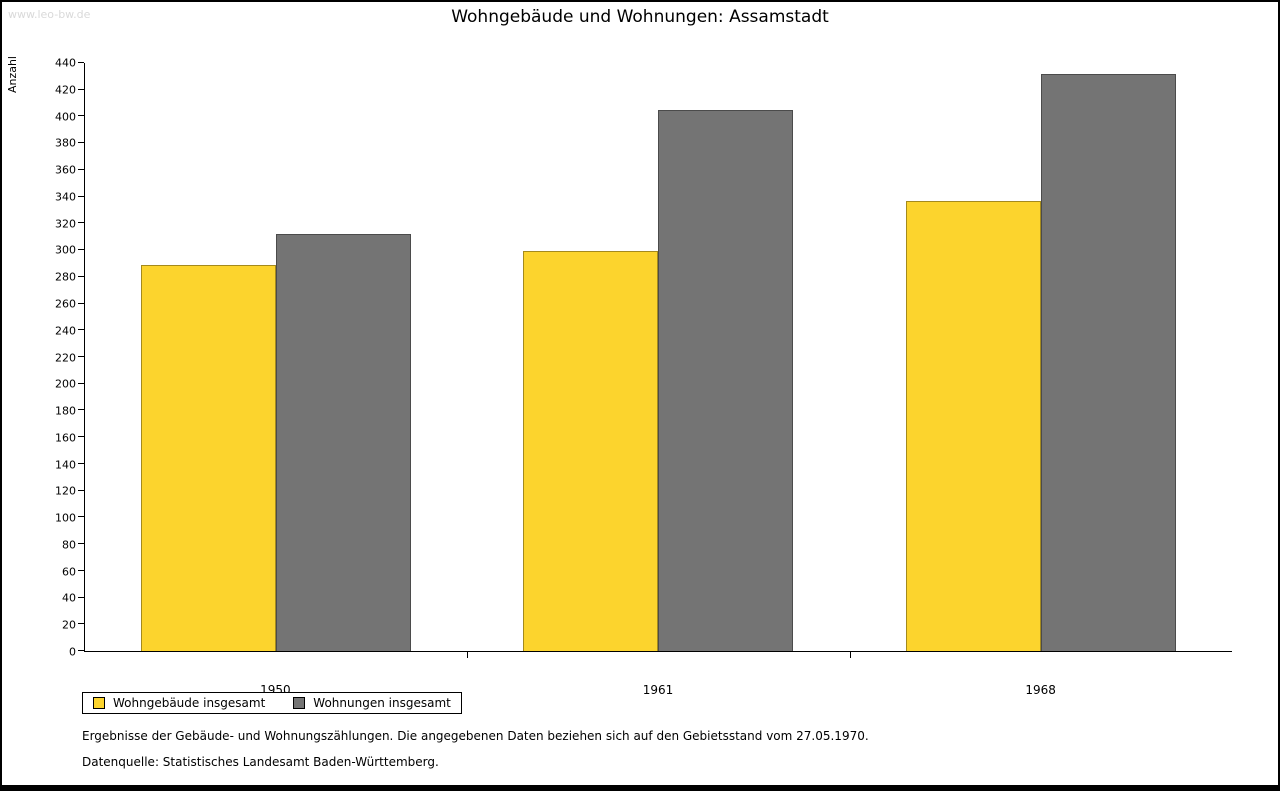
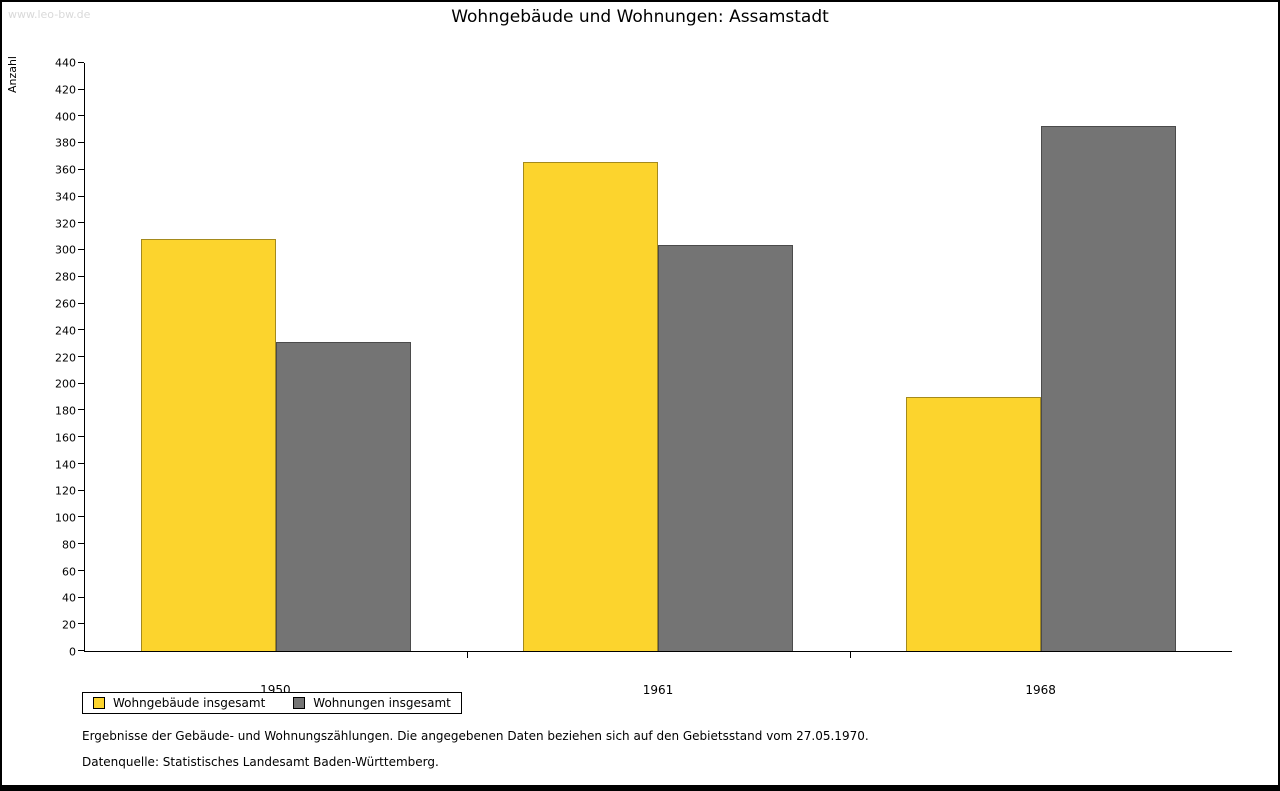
Wohngebäude insgesamt/1950: 289 -> 308
Wohnungen insgesamt/1950: 312 -> 231
Wohngebäude insgesamt/1961: 299 -> 366
Wohnungen insgesamt/1961: 405 -> 304
Wohngebäude insgesamt/1968: 337 -> 190
Wohnungen insgesamt/1968: 432 -> 393
